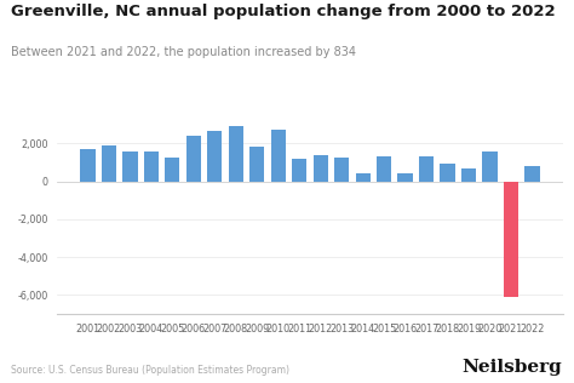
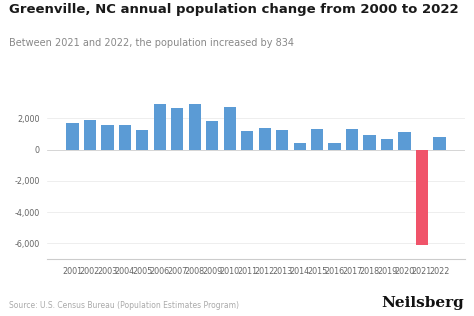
2006: 2,400 -> 2,900
2020: 1,600 -> 1,100
